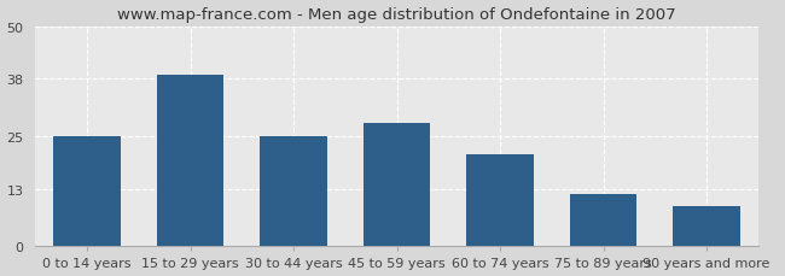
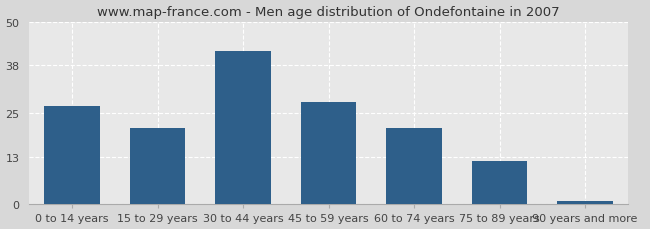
0 to 14 years: 25 -> 27
15 to 29 years: 39 -> 21
30 to 44 years: 25 -> 42
90 years and more: 9 -> 1
